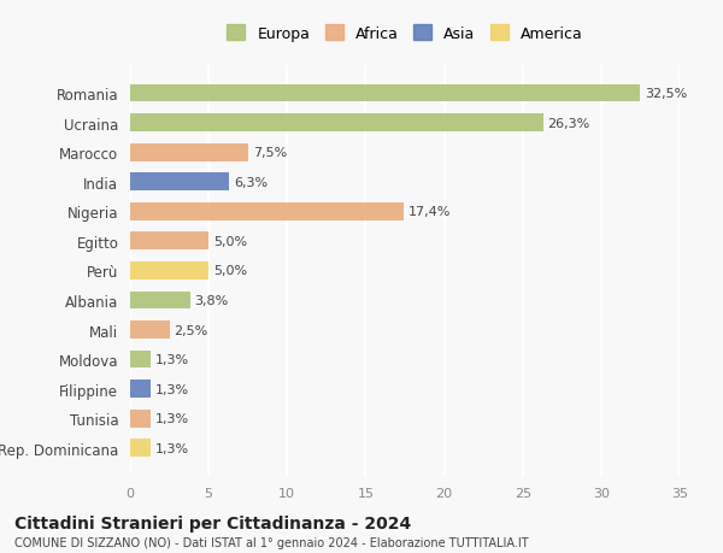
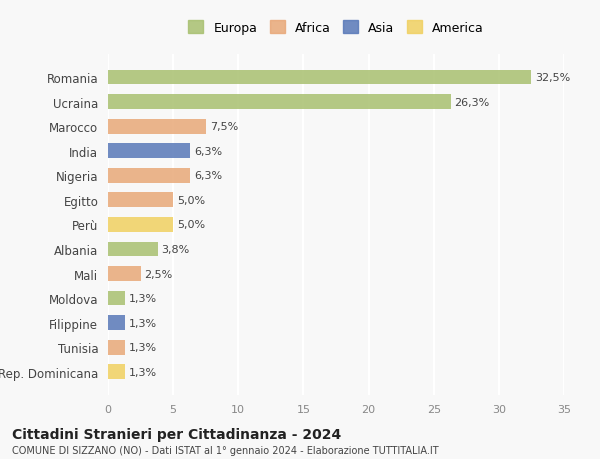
Nigeria: 17,4% -> 6,3%
